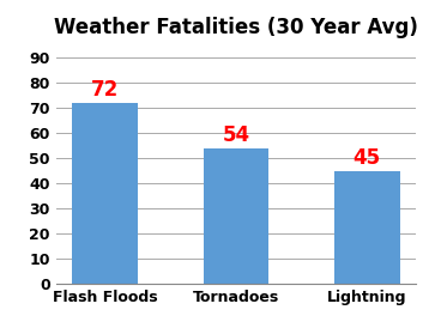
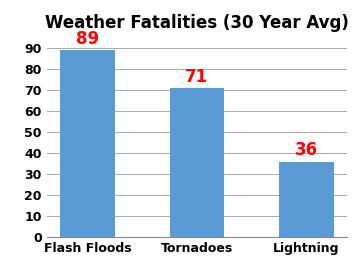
Flash Floods: 72 -> 89
Tornadoes: 54 -> 71
Lightning: 45 -> 36
